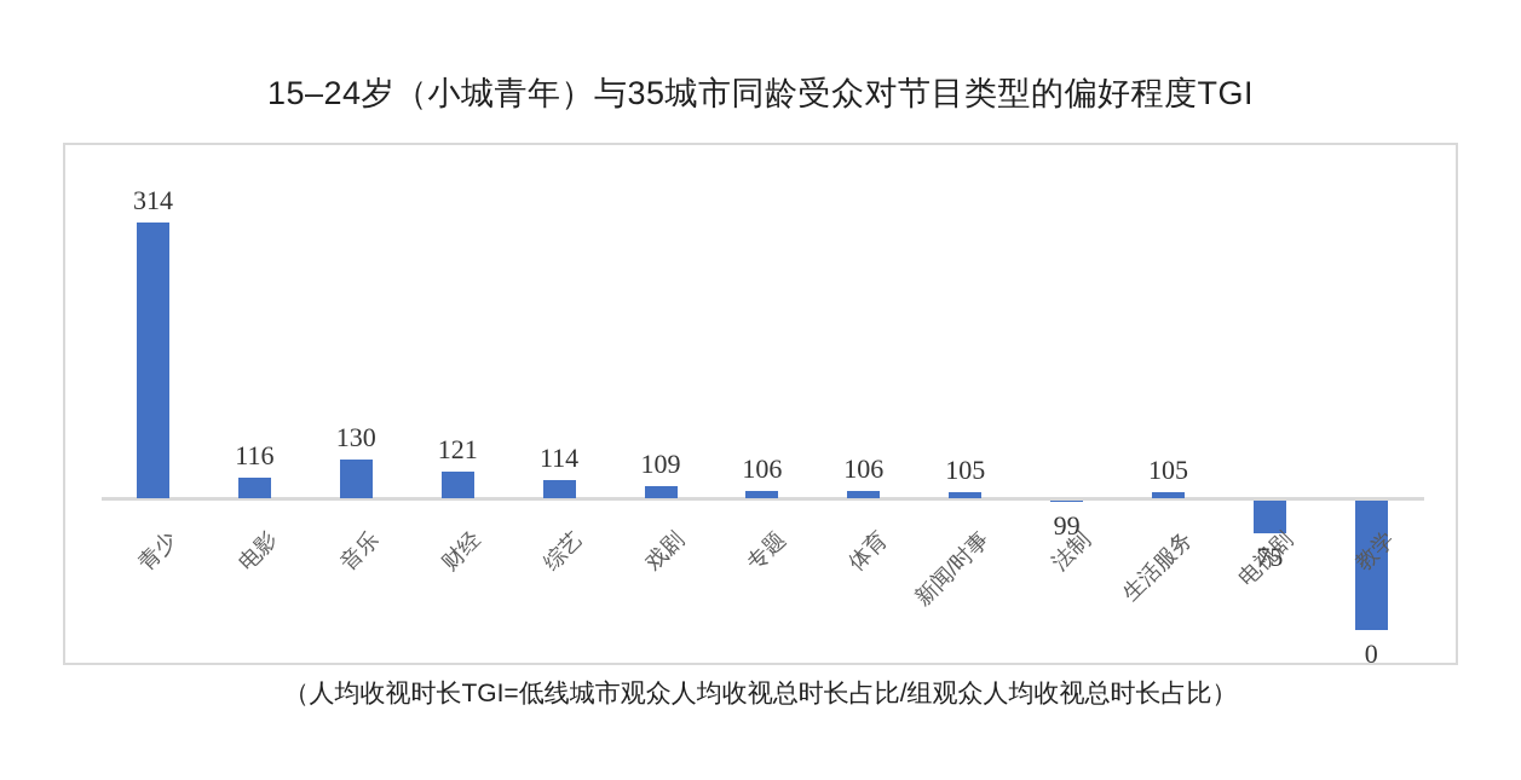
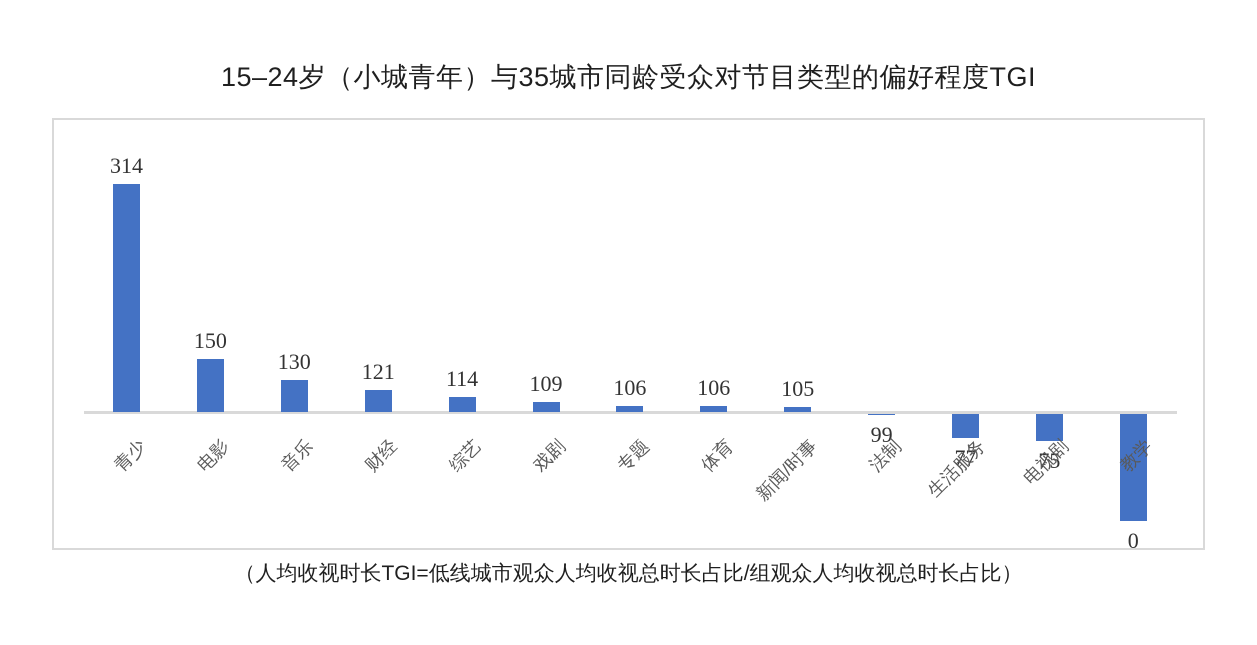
电影: 116 -> 150
生活服务: 105 -> 77
